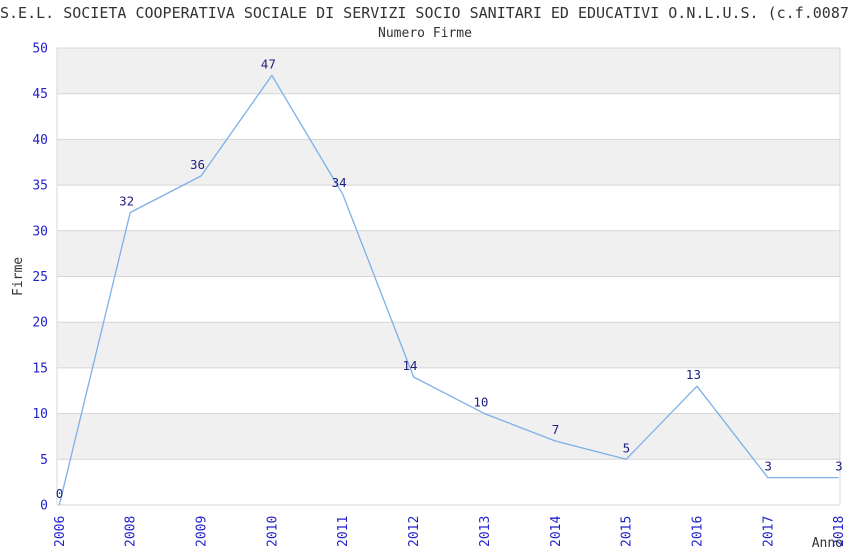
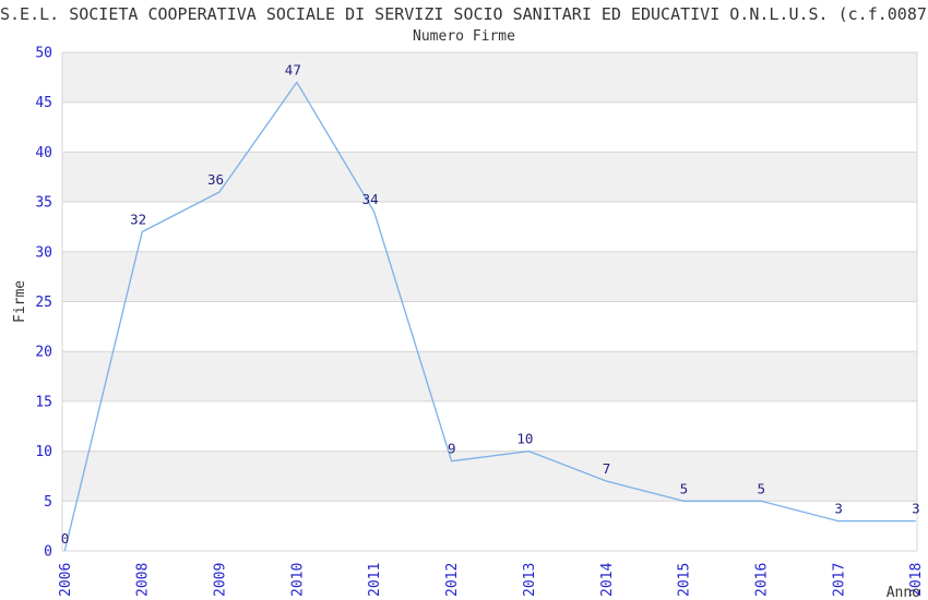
2012: 14 -> 9
2016: 13 -> 5
